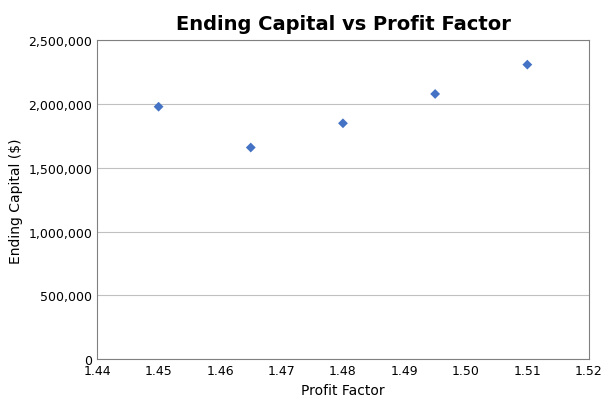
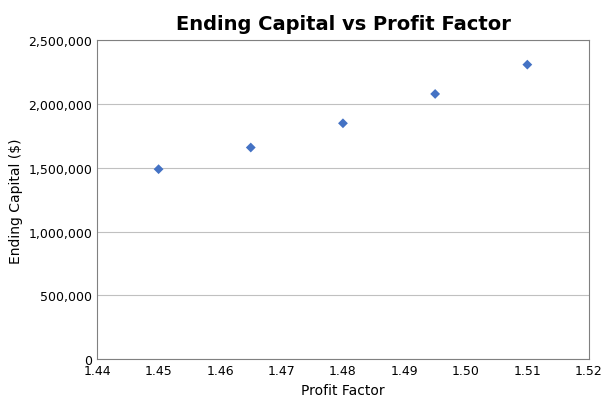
1.45: 1,980,000 -> 1,490,000
